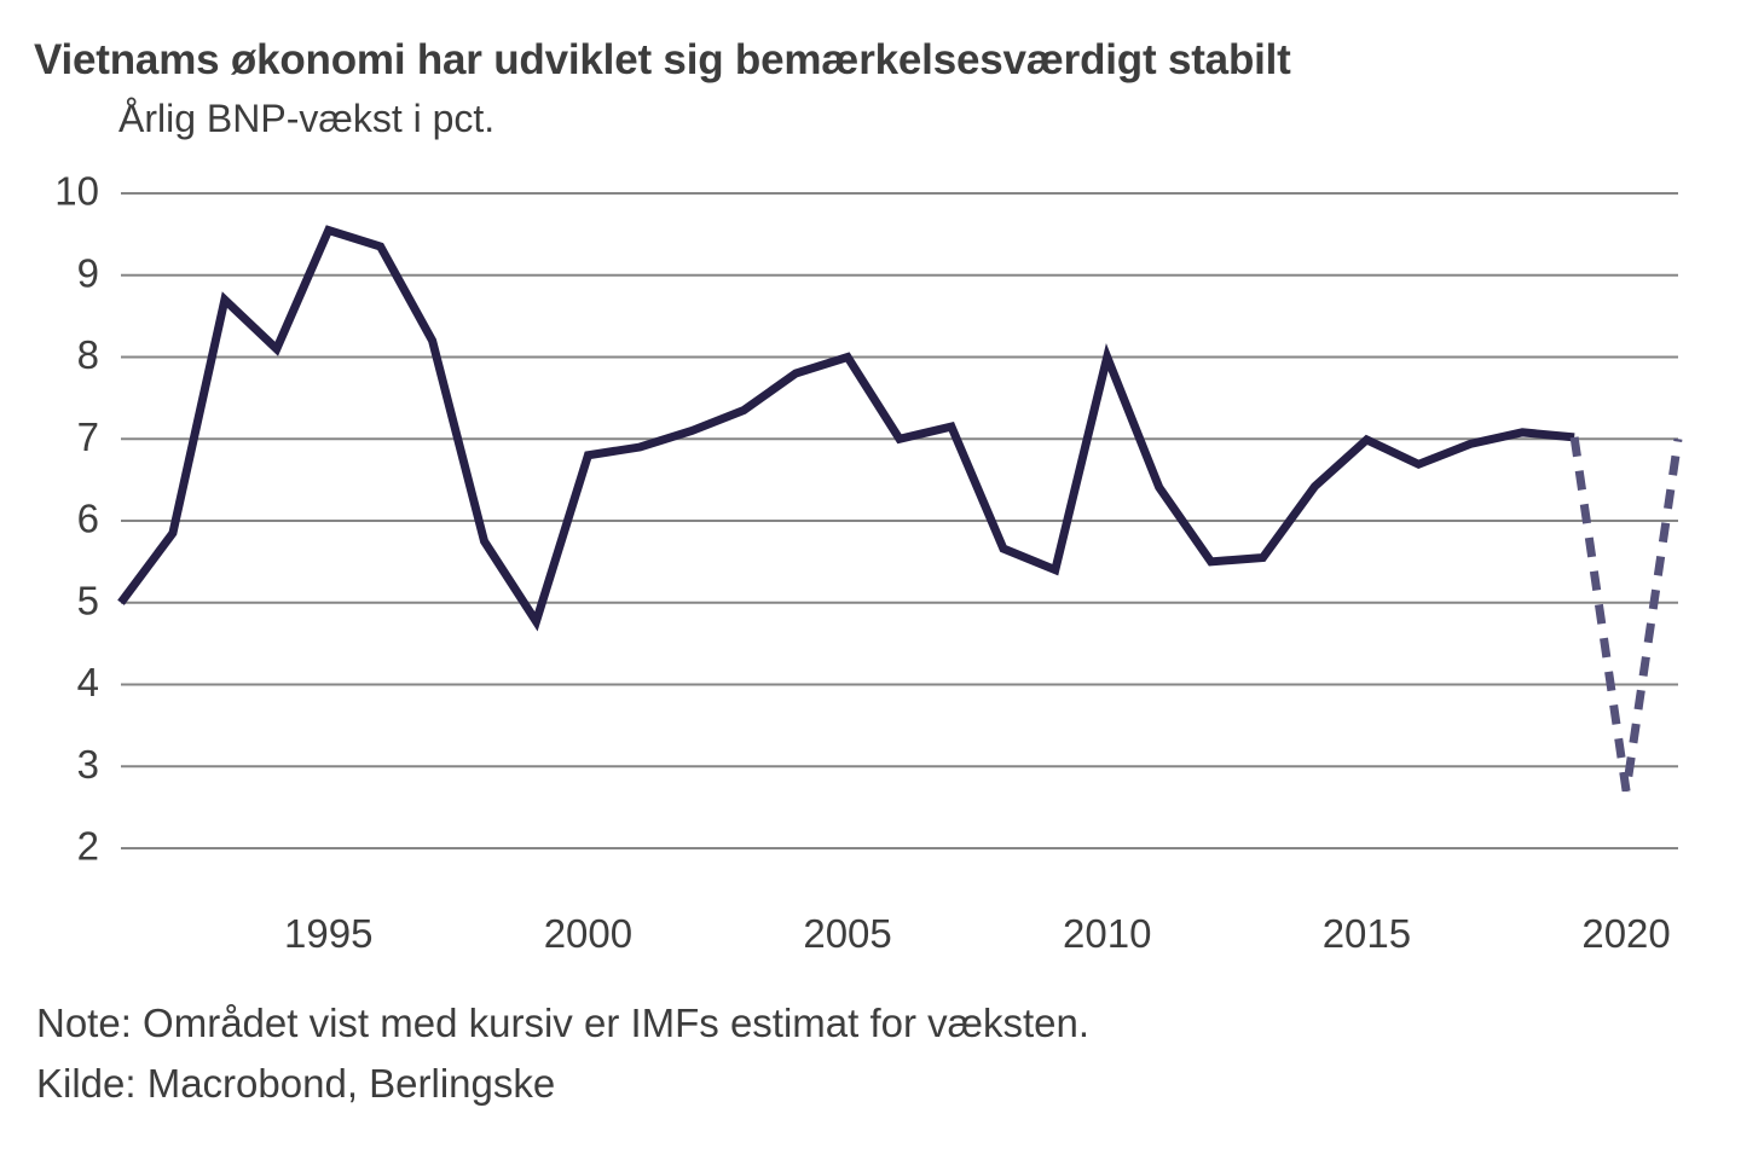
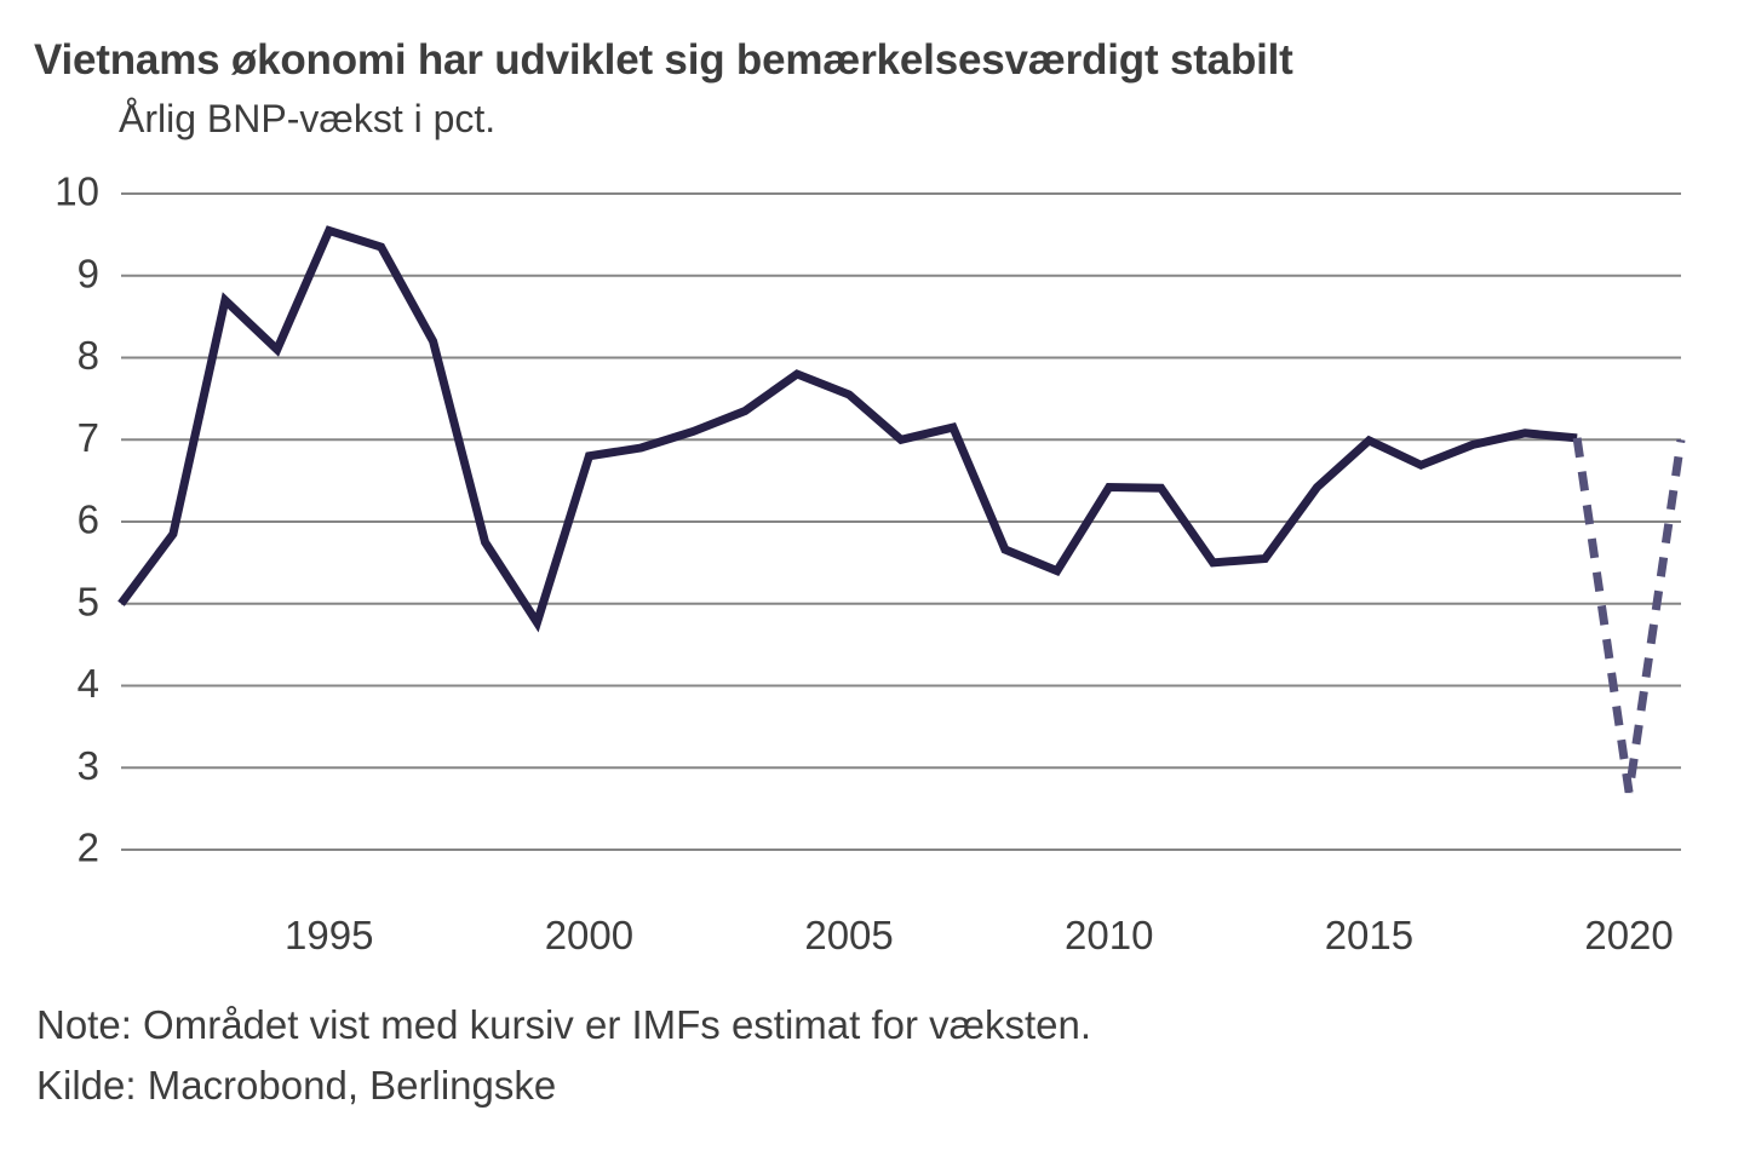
Årlig BNP-vækst i pct./2005: 8.0 -> 7.5
Årlig BNP-vækst i pct./2010: 8.0 -> 6.4
